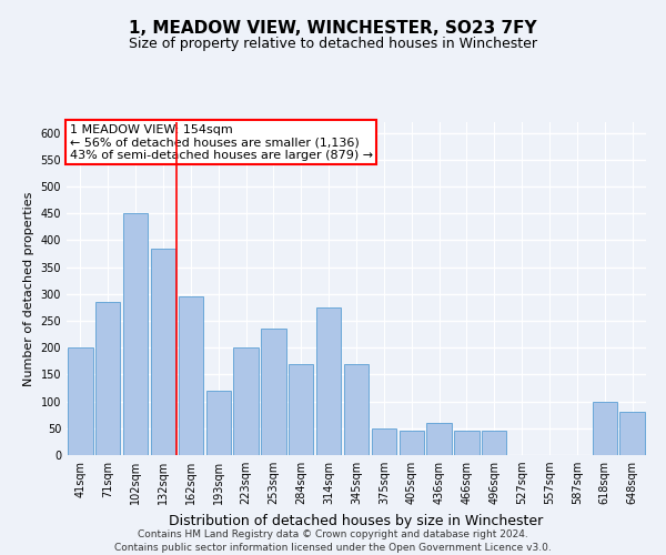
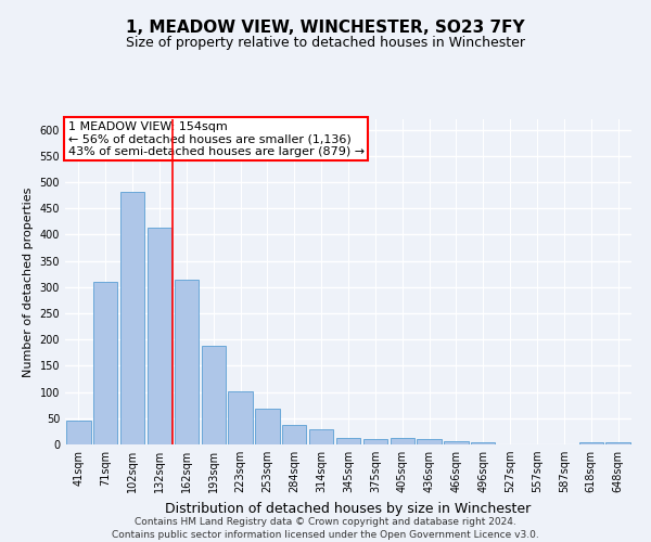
41sqm: 200 -> 46
71sqm: 285 -> 311
102sqm: 450 -> 481
132sqm: 385 -> 414
162sqm: 295 -> 314
193sqm: 120 -> 188
223sqm: 200 -> 102
253sqm: 235 -> 68
284sqm: 170 -> 37
314sqm: 275 -> 29
345sqm: 170 -> 13
375sqm: 50 -> 11
405sqm: 45 -> 13
436sqm: 60 -> 11
466sqm: 45 -> 7
496sqm: 45 -> 4
618sqm: 100 -> 4
648sqm: 80 -> 4
